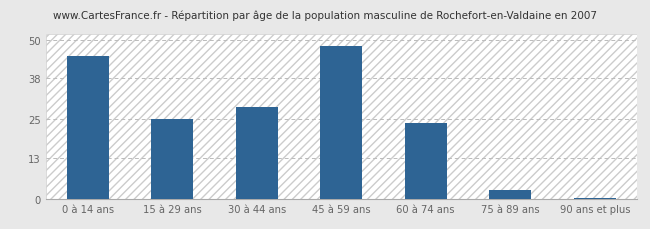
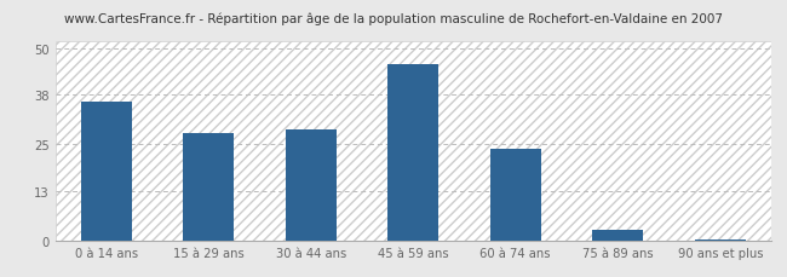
0 à 14 ans: 45.0 -> 36.0
15 à 29 ans: 25.0 -> 28.0
45 à 59 ans: 48.0 -> 46.0
